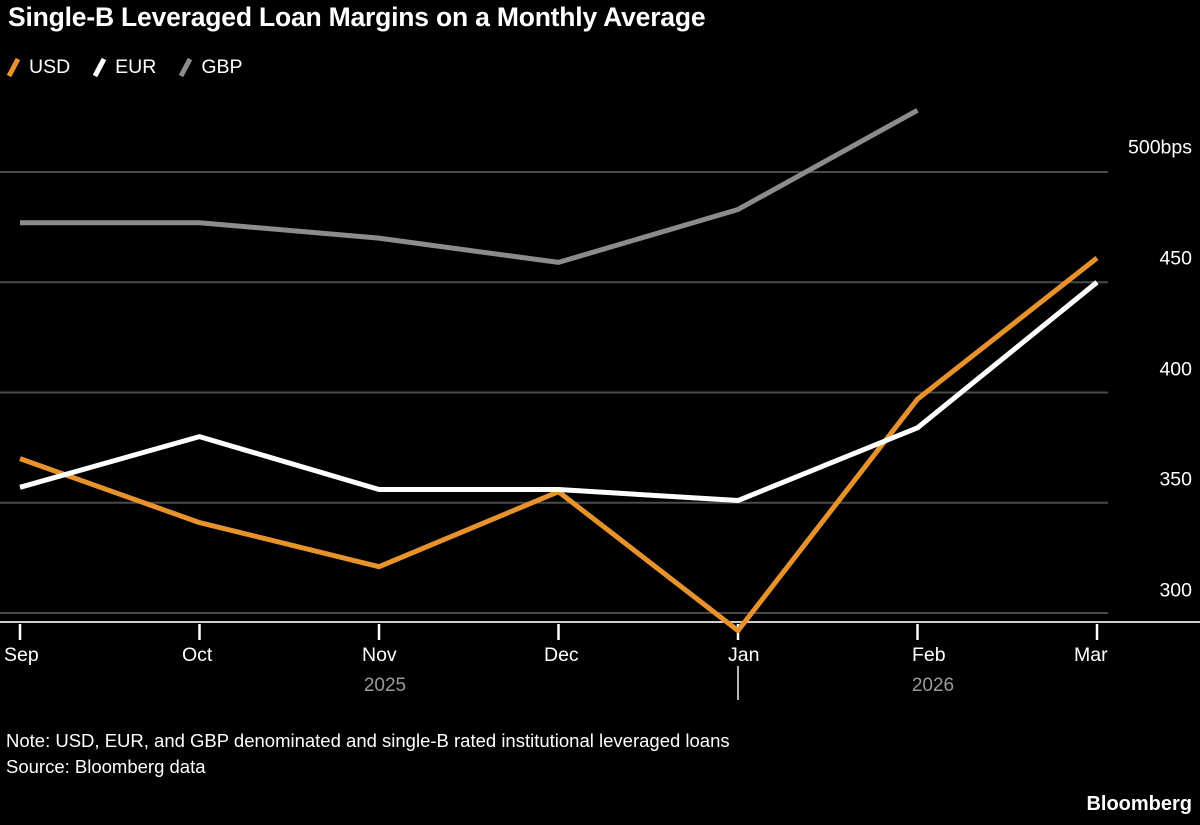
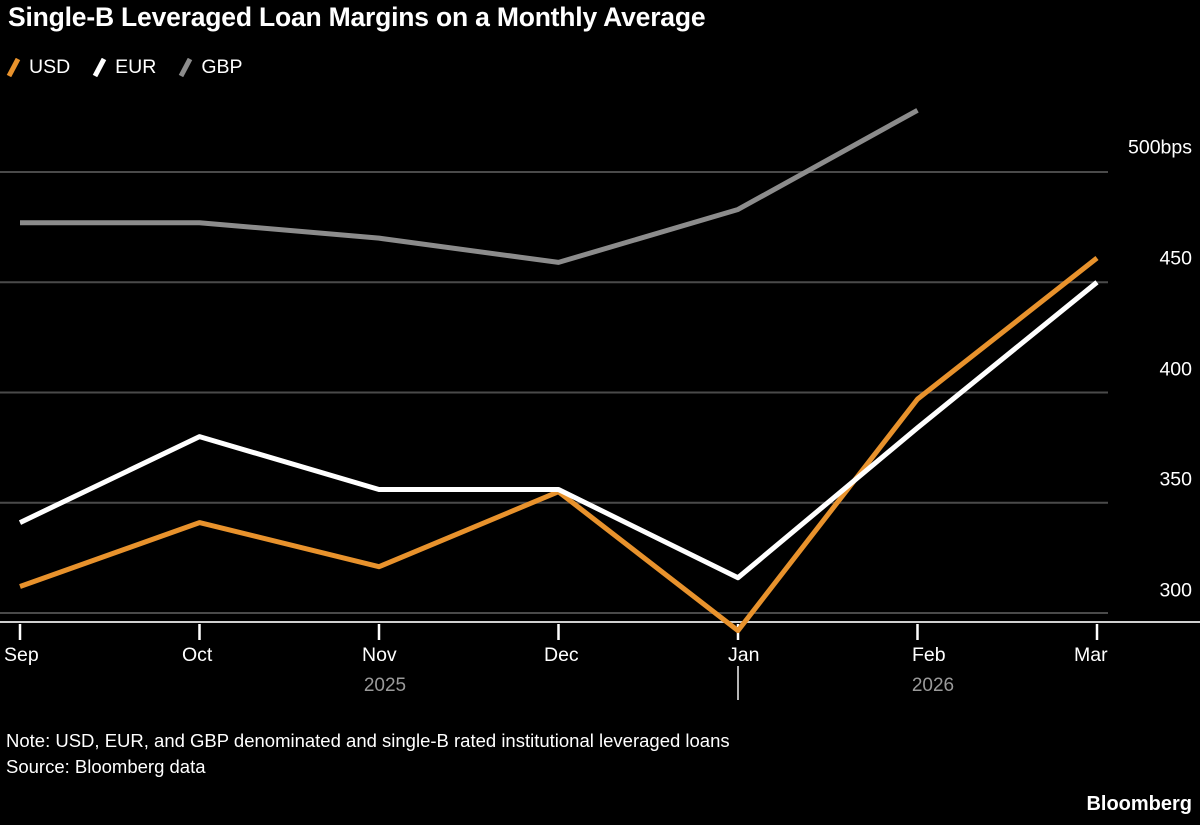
USD/Sep: 370 -> 312
EUR/Sep: 357 -> 341
EUR/Jan: 351 -> 316
